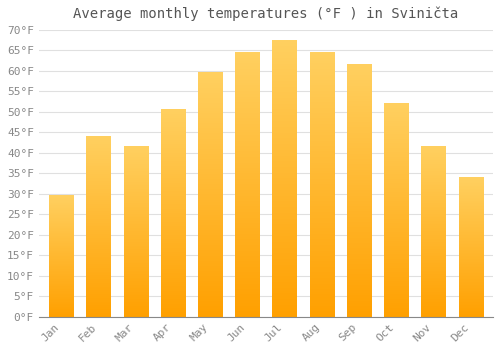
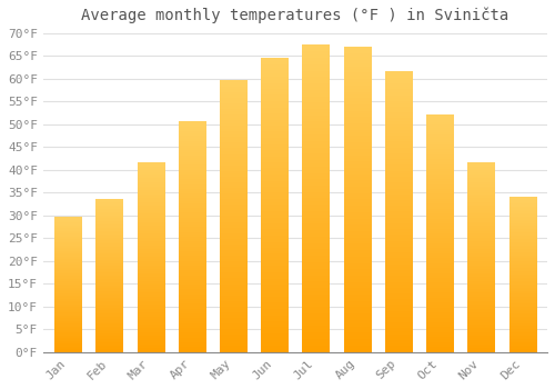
Feb: 44.0°F -> 33.5°F
Aug: 64.5°F -> 67.0°F
